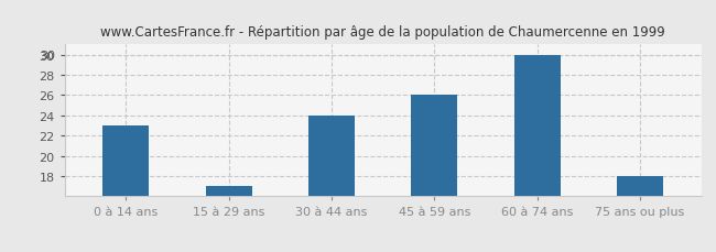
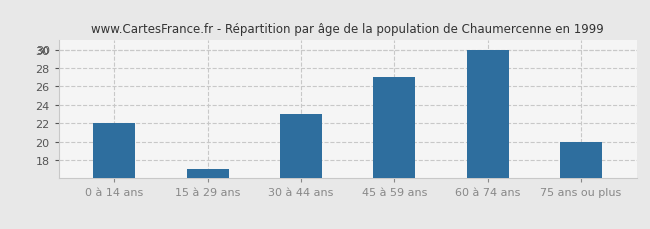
0 à 14 ans: 23 -> 22
30 à 44 ans: 24 -> 23
45 à 59 ans: 26 -> 27
75 ans ou plus: 18 -> 20
